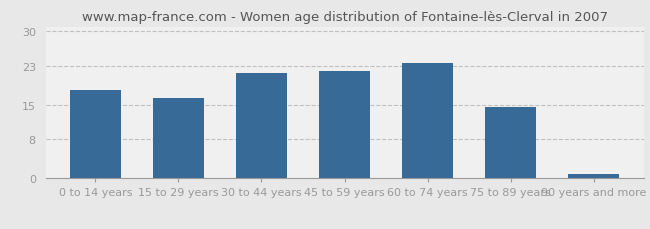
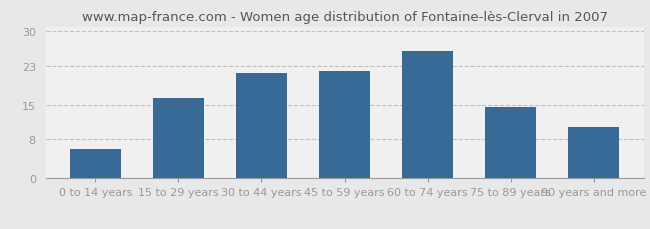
0 to 14 years: 18.0 -> 6.0
60 to 74 years: 23.5 -> 26.0
90 years and more: 1.0 -> 10.5
